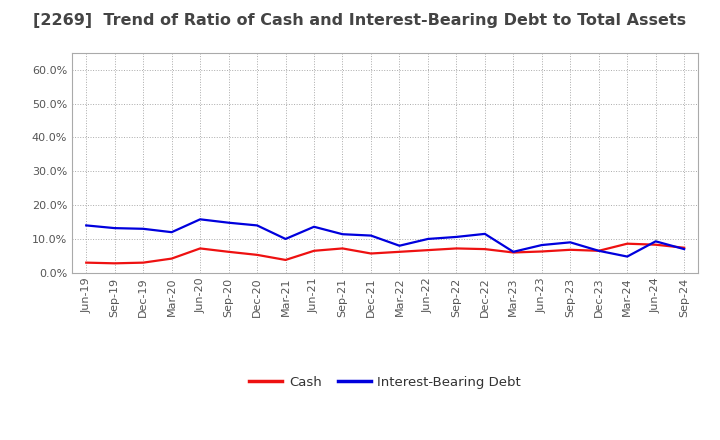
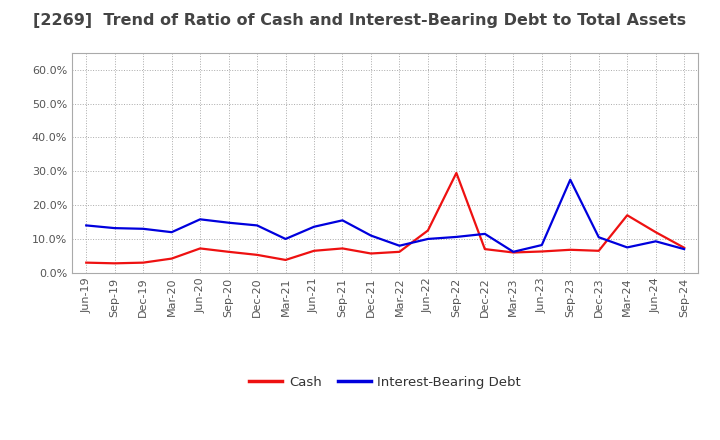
Interest-Bearing Debt/Sep-21: 11.4% -> 15.5%
Cash/Jun-22: 6.7% -> 12.5%
Cash/Sep-22: 7.2% -> 29.5%
Interest-Bearing Debt/Sep-23: 9.0% -> 27.5%
Interest-Bearing Debt/Dec-23: 6.5% -> 10.5%
Cash/Mar-24: 8.6% -> 17.0%
Interest-Bearing Debt/Mar-24: 4.8% -> 7.5%
Cash/Jun-24: 8.3% -> 12.0%
